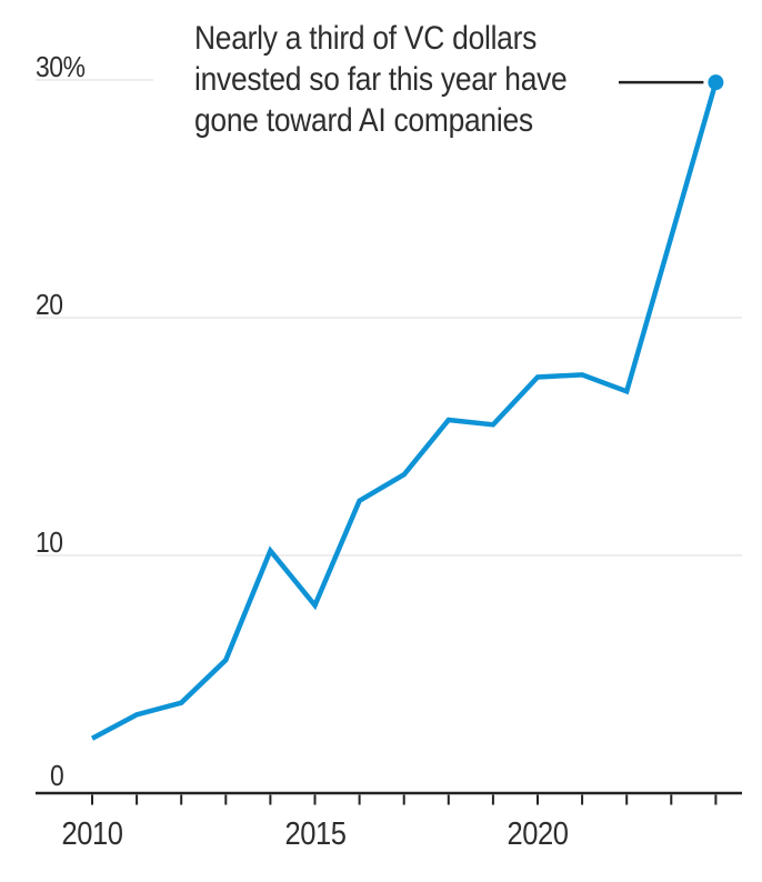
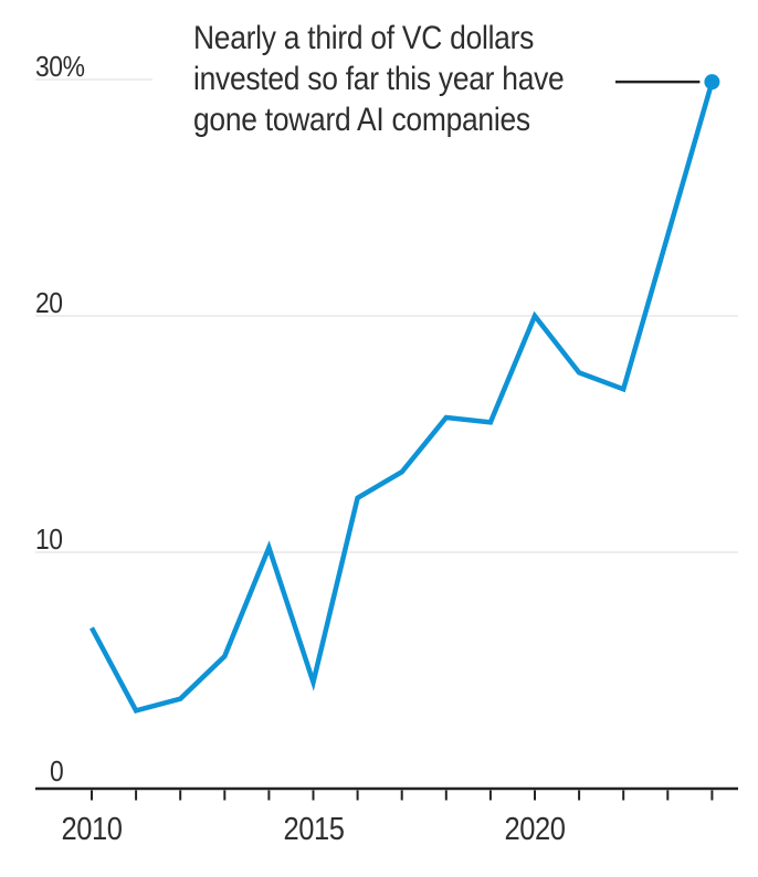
2010: 2.3% -> 6.8%
2015: 7.9% -> 4.5%
2020: 17.5% -> 20.0%
